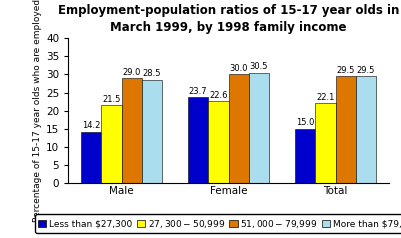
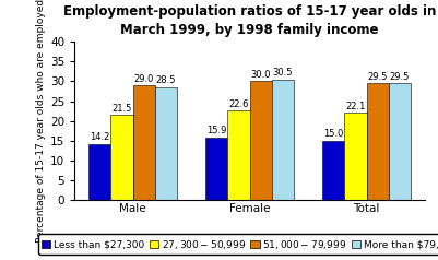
Less than $27,300/Female: 23.7 -> 15.9
